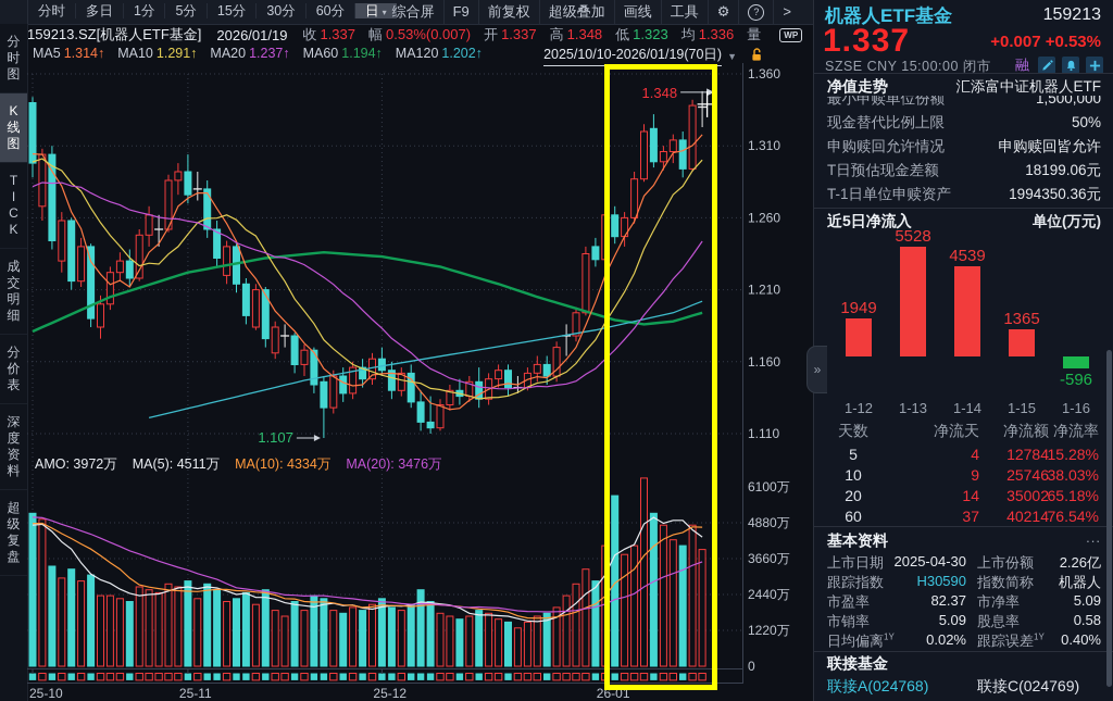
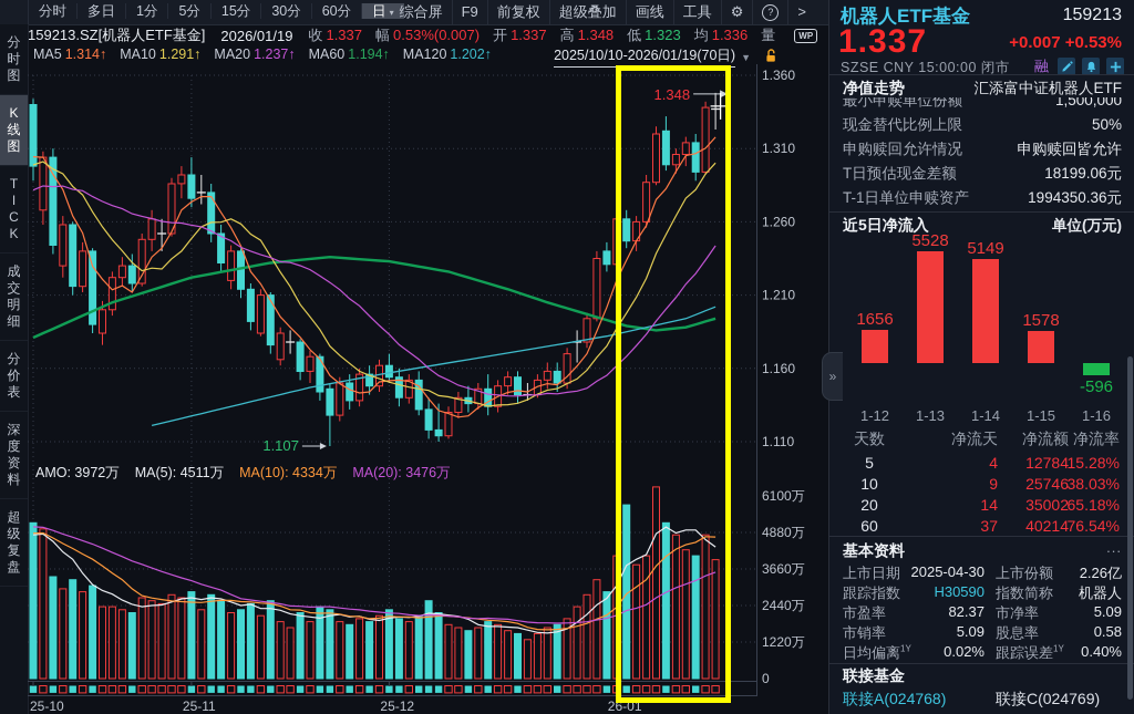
近5日净流入/1-12: 1949 -> 1656
近5日净流入/1-14: 4539 -> 5149
近5日净流入/1-15: 1365 -> 1578
